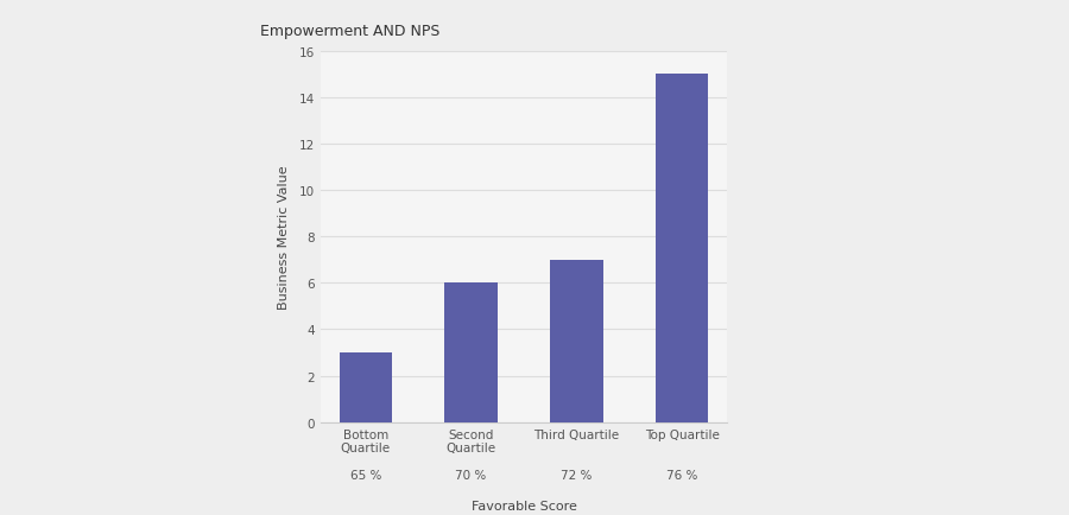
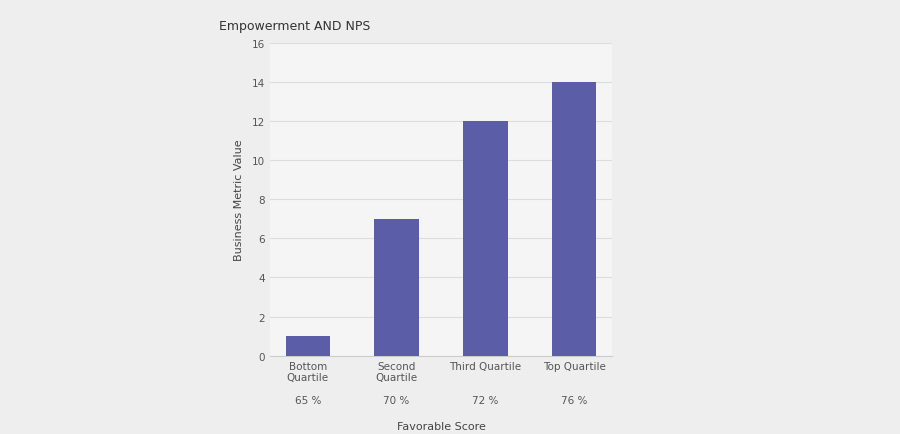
Bottom Quartile: 3 -> 1
Second Quartile: 6 -> 7
Third Quartile: 7 -> 12
Top Quartile: 15 -> 14
